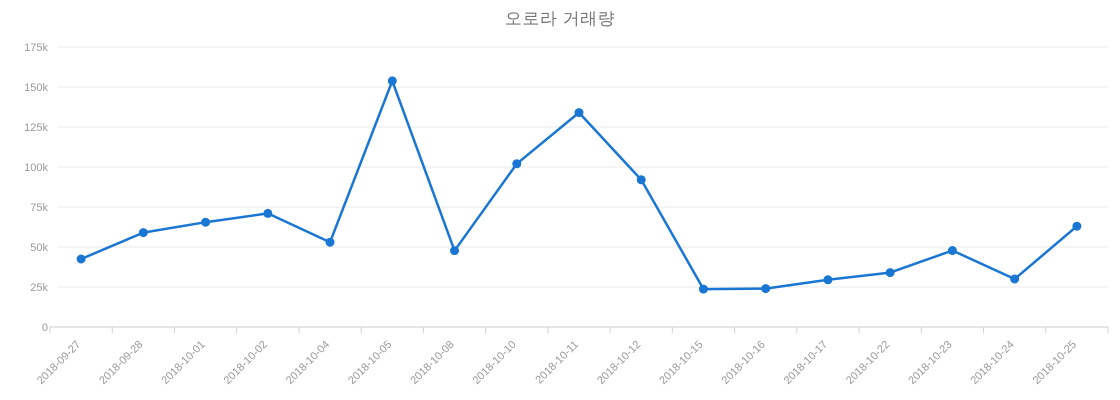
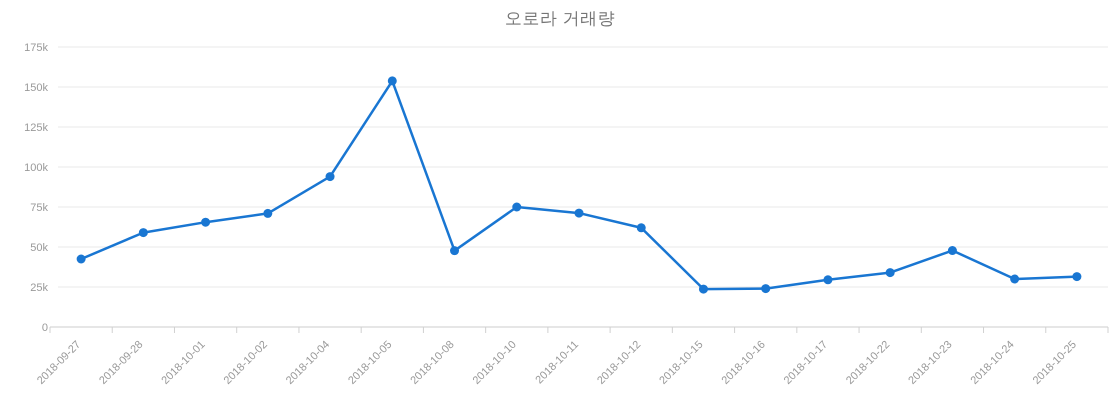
2018-10-04: 53k -> 94k
2018-10-10: 102k -> 75k
2018-10-11: 134k -> 71k
2018-10-12: 92k -> 62k
2018-10-25: 63k -> 32k
